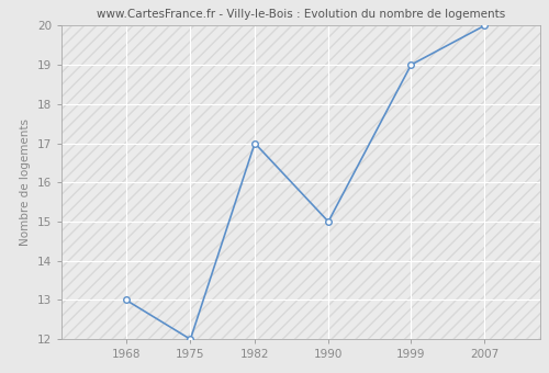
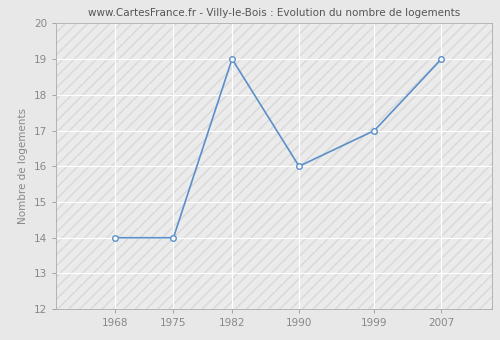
1968: 13 -> 14
1975: 12 -> 14
1982: 17 -> 19
1990: 15 -> 16
1999: 19 -> 17
2007: 20 -> 19
